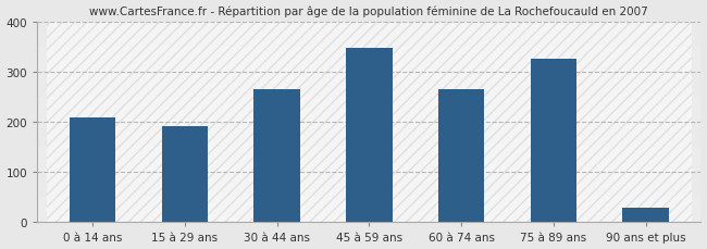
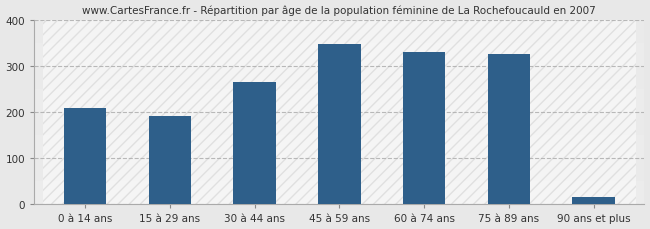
60 à 74 ans: 265 -> 331
90 ans et plus: 30 -> 16
